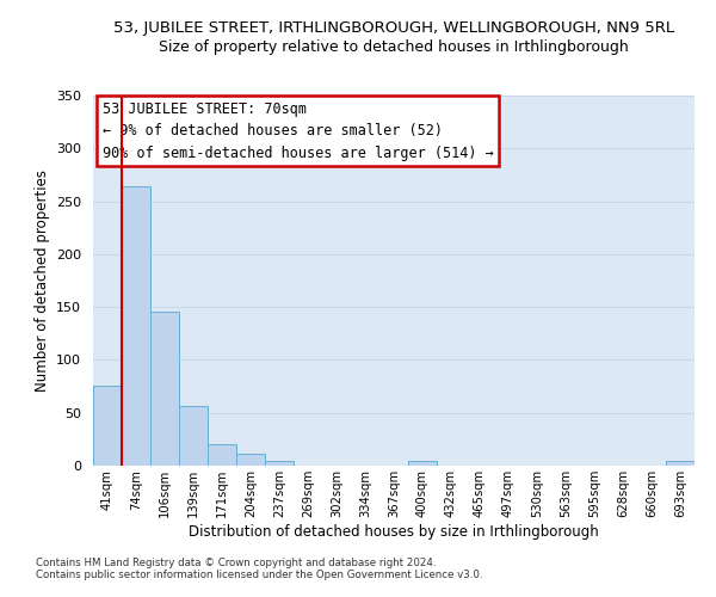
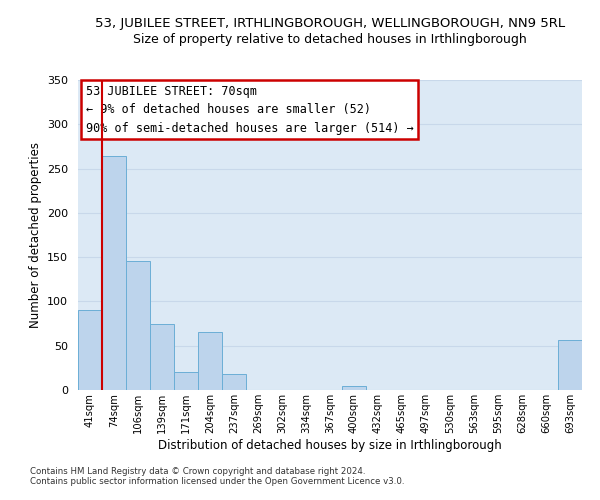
41sqm: 76 -> 90
139sqm: 57 -> 74
204sqm: 11 -> 66
237sqm: 5 -> 18
693sqm: 4 -> 56
